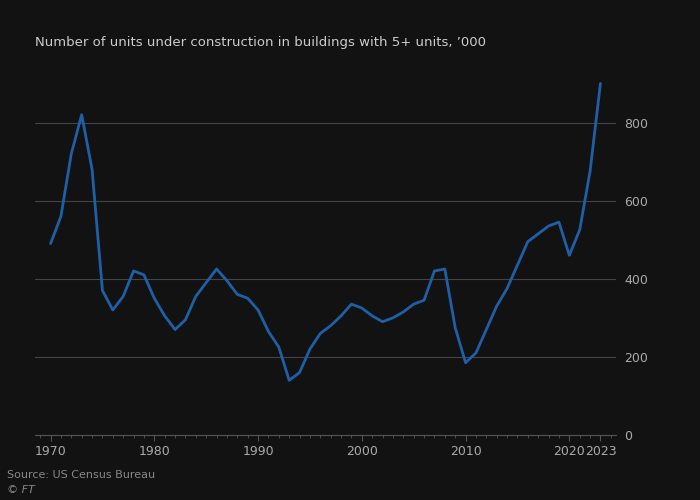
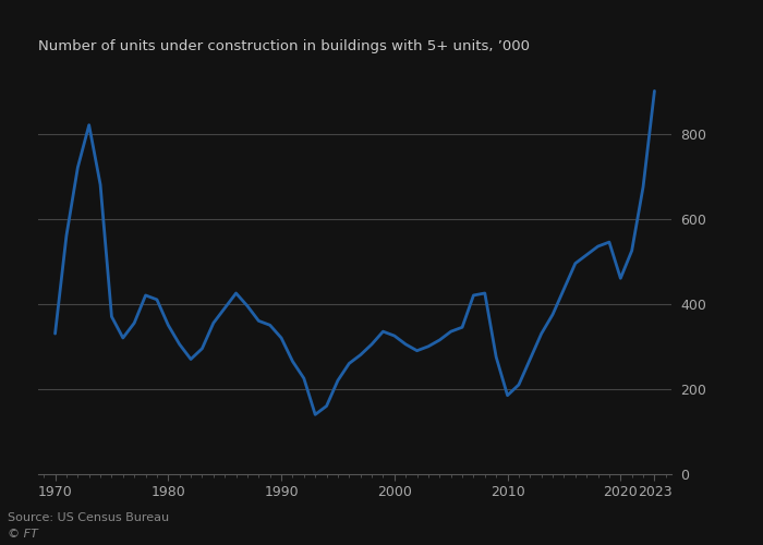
1970: 490 -> 330
